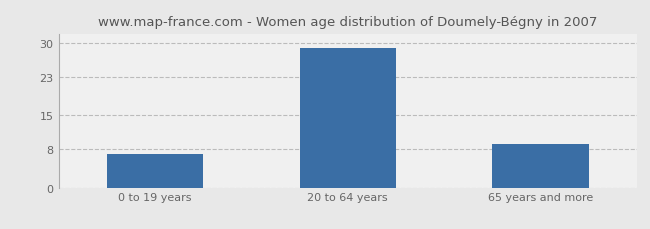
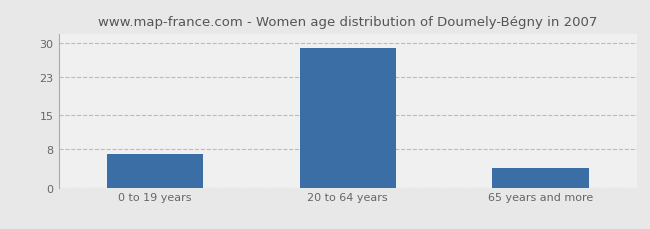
65 years and more: 9 -> 4
